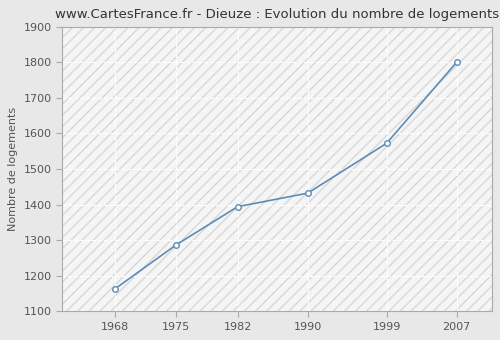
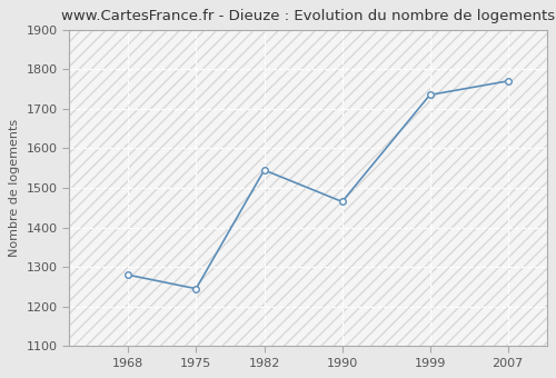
1968: 1163 -> 1280
1975: 1287 -> 1245
1982: 1394 -> 1545
1990: 1432 -> 1465
1999: 1572 -> 1735
2007: 1800 -> 1770
